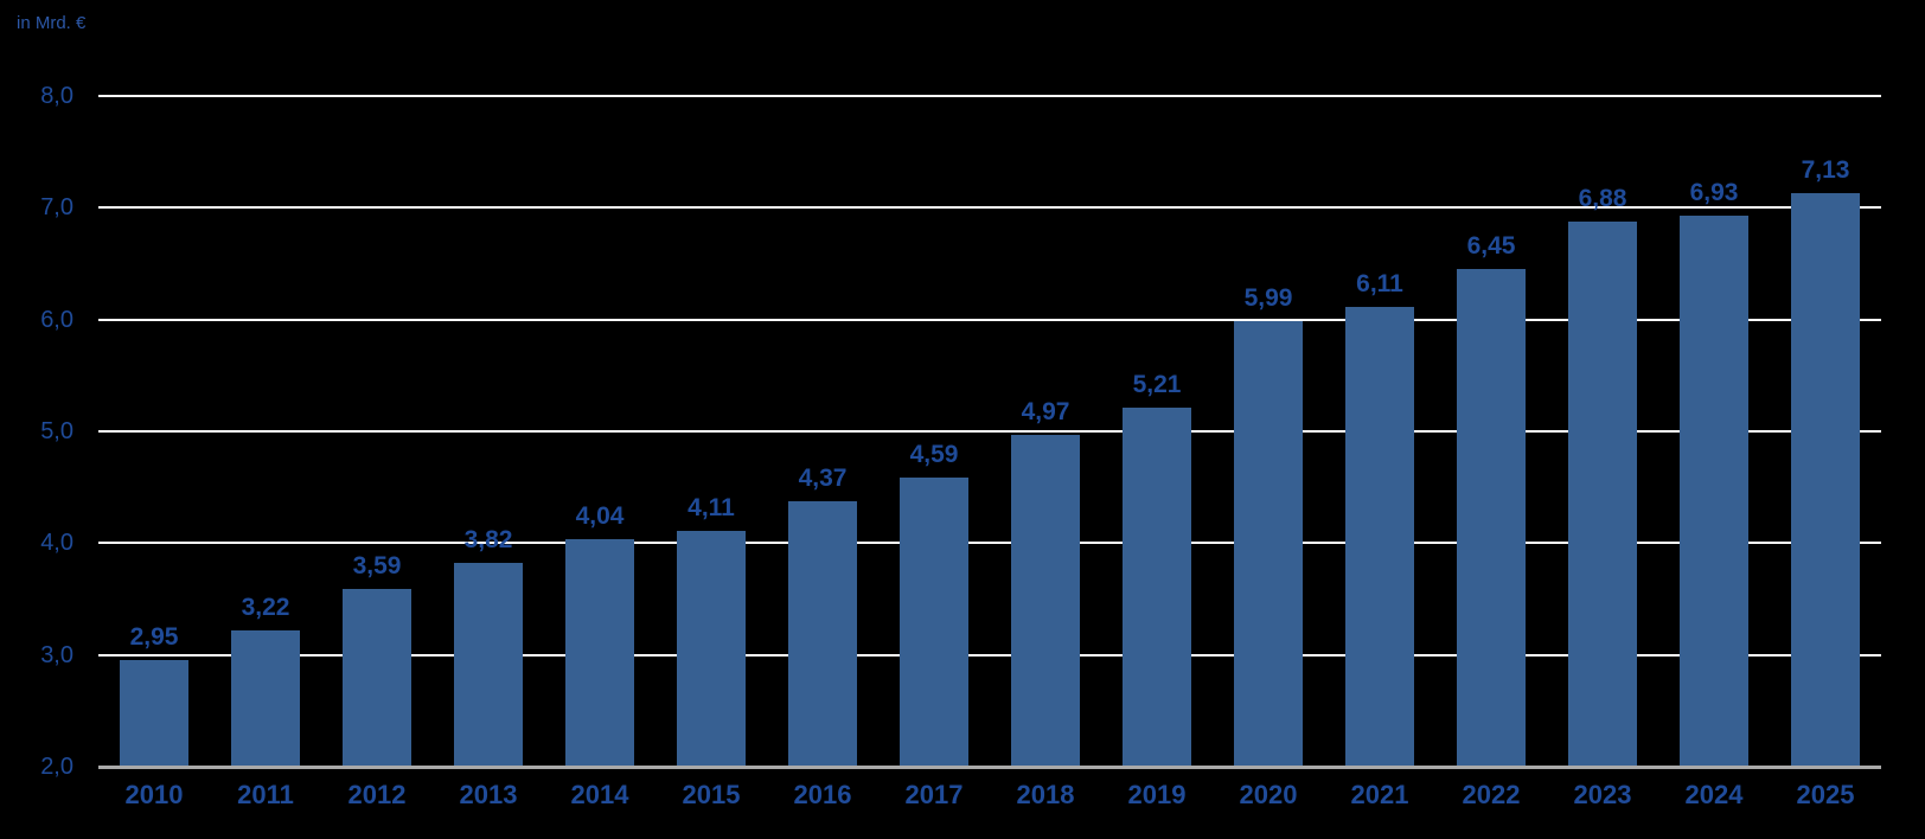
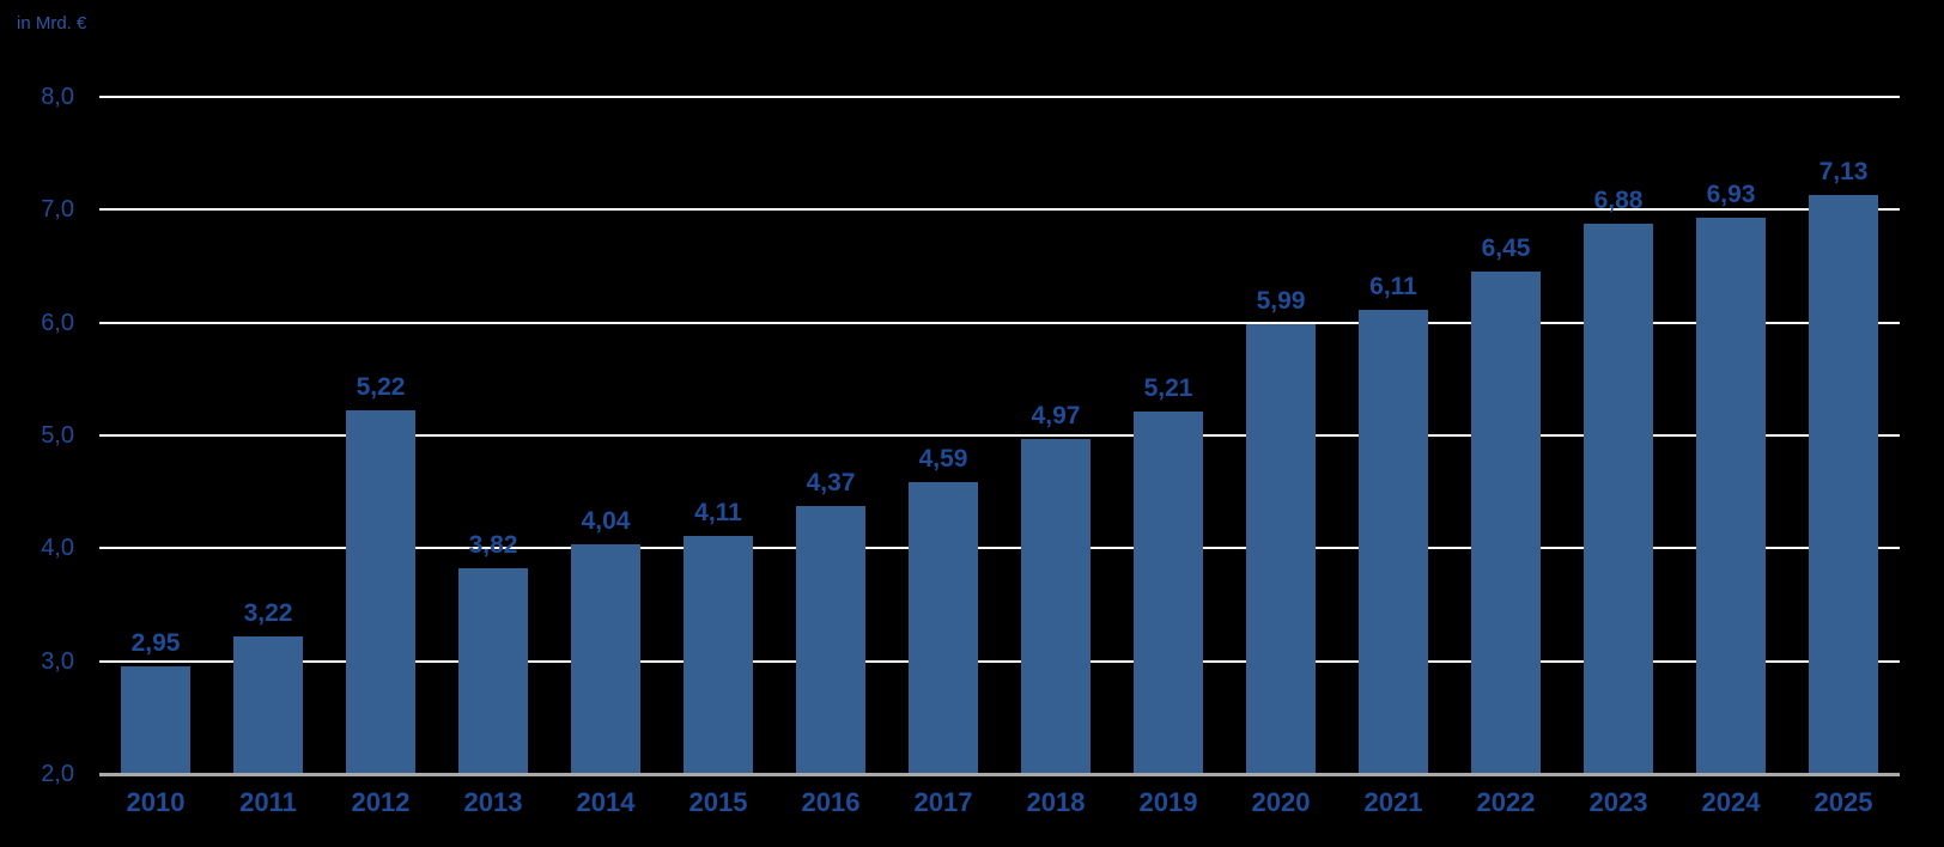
2012: 3,59 -> 5,22
